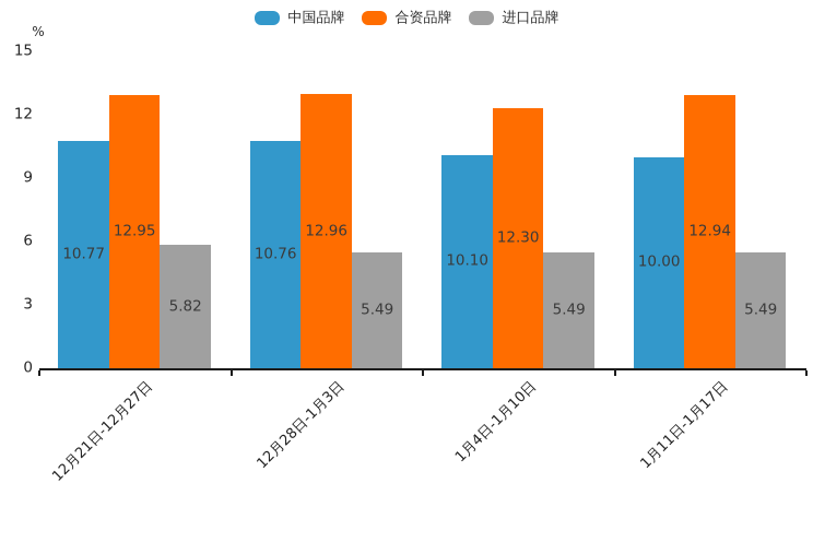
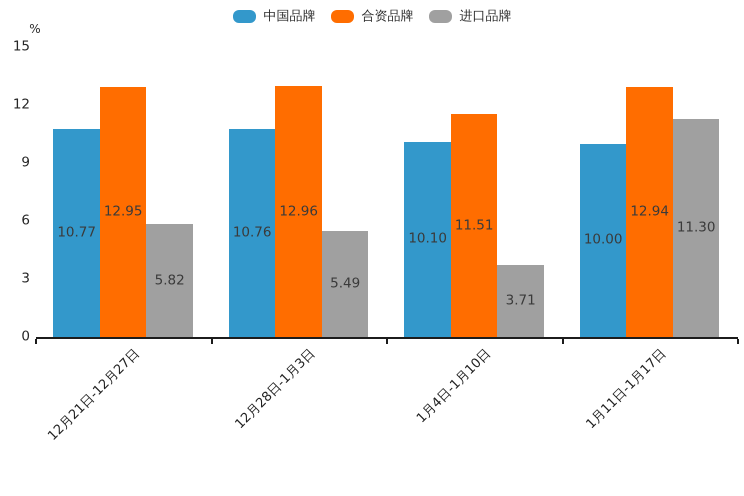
合资品牌/1月4日-1月10日: 12.30 -> 11.51
进口品牌/1月4日-1月10日: 5.49 -> 3.71
进口品牌/1月11日-1月17日: 5.49 -> 11.30
